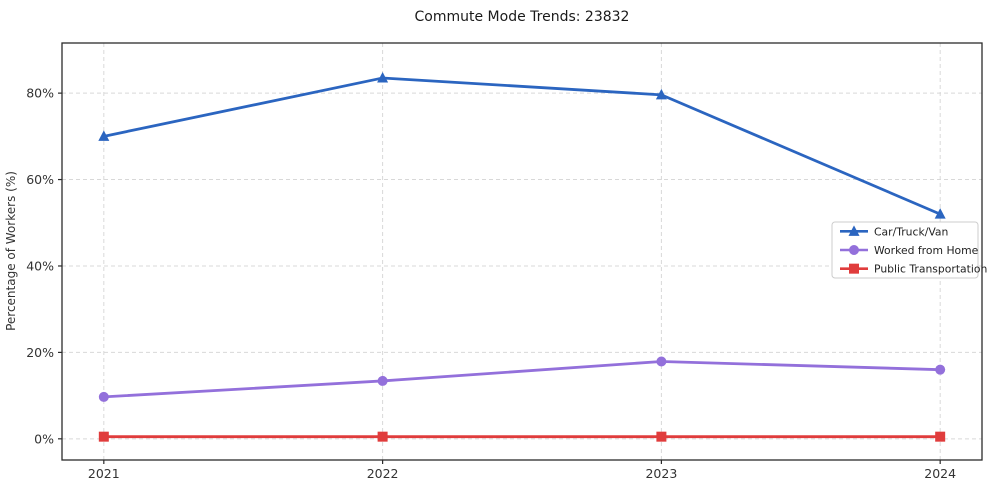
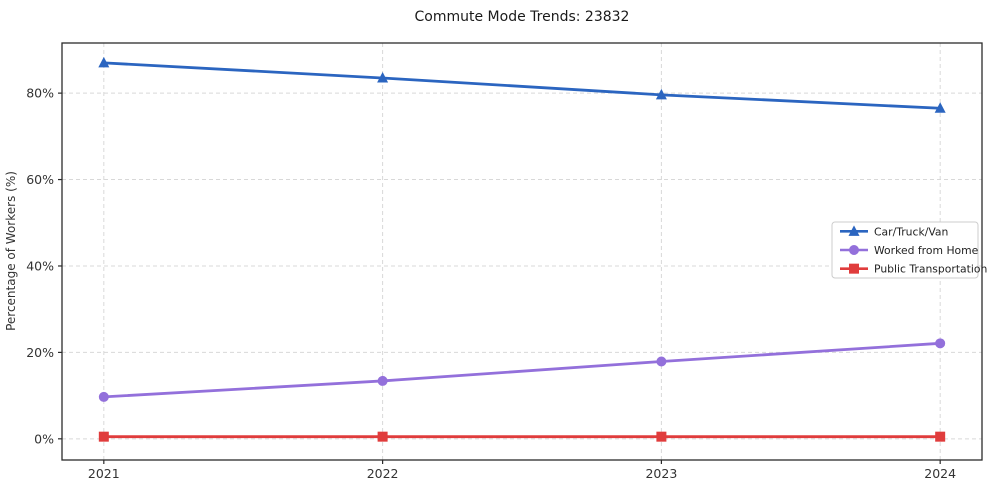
Car/Truck/Van/2021: 70% -> 87%
Car/Truck/Van/2024: 52% -> 76%
Worked from Home/2024: 16% -> 22%
